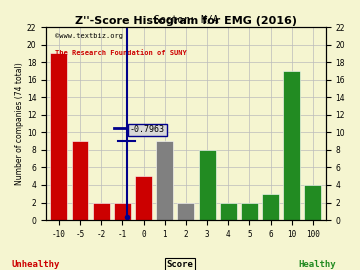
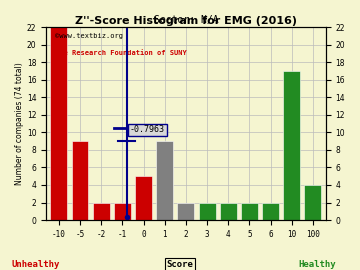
-10: 19 -> 22
3: 8 -> 2
6: 3 -> 2
